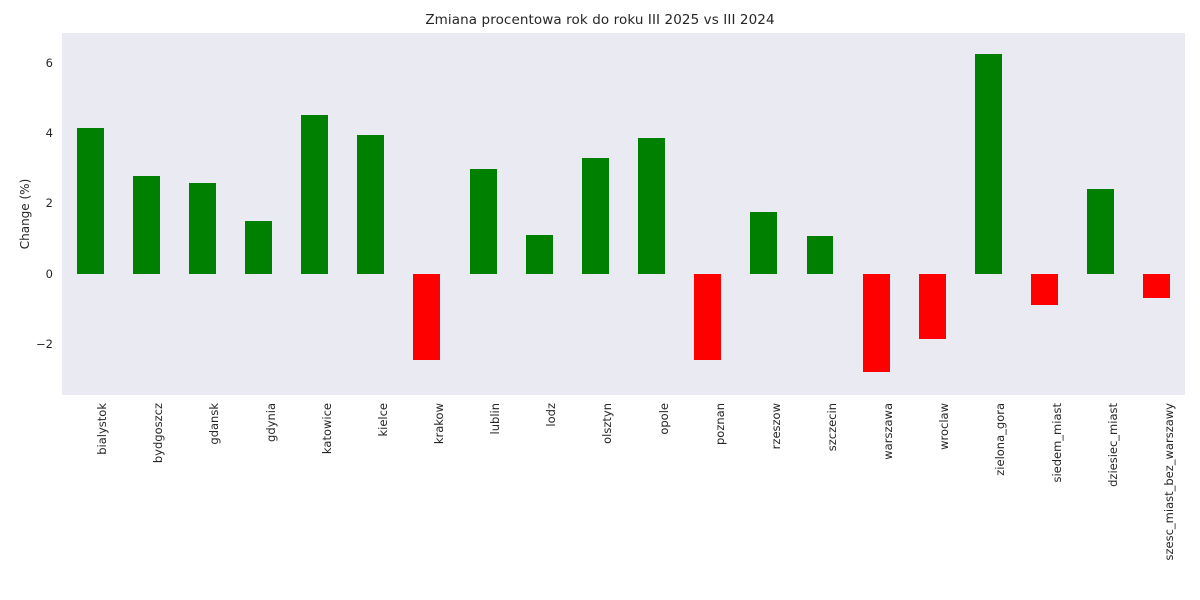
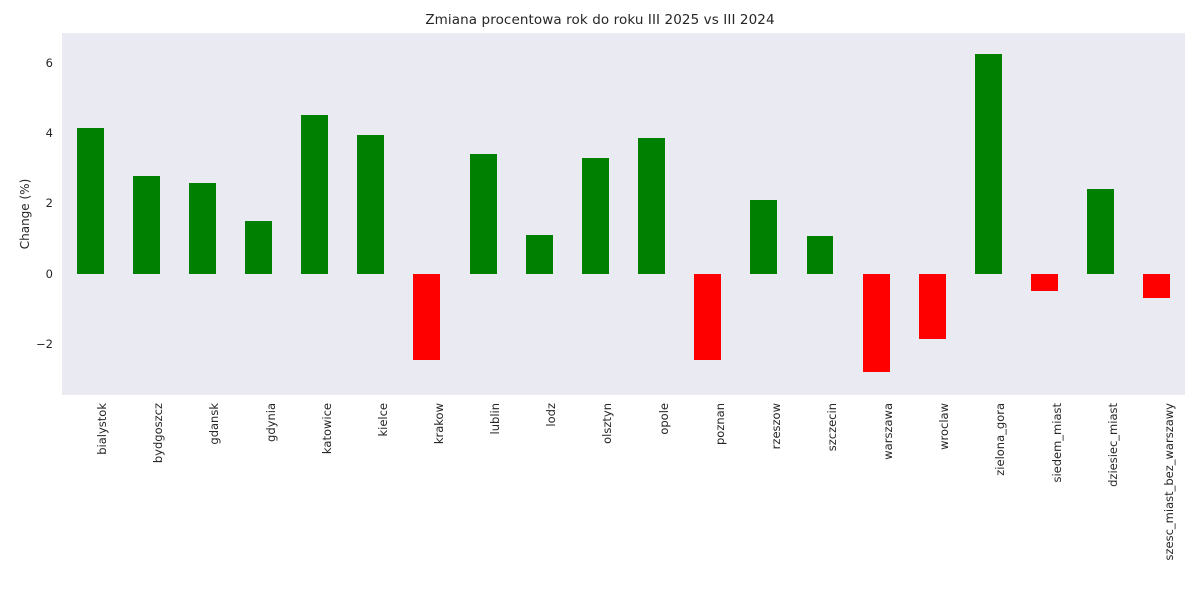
lublin: 3.0 -> 3.4
rzeszow: 1.8 -> 2.1
siedem_miast: -0.9 -> -0.5
